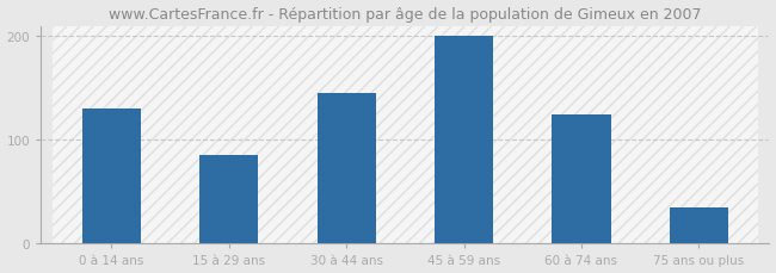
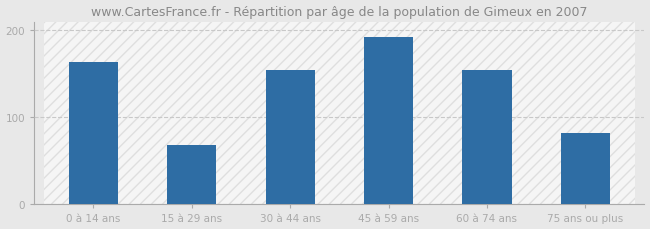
0 à 14 ans: 130 -> 164
15 à 29 ans: 85 -> 68
30 à 44 ans: 145 -> 154
45 à 59 ans: 200 -> 192
60 à 74 ans: 125 -> 154
75 ans ou plus: 35 -> 82
